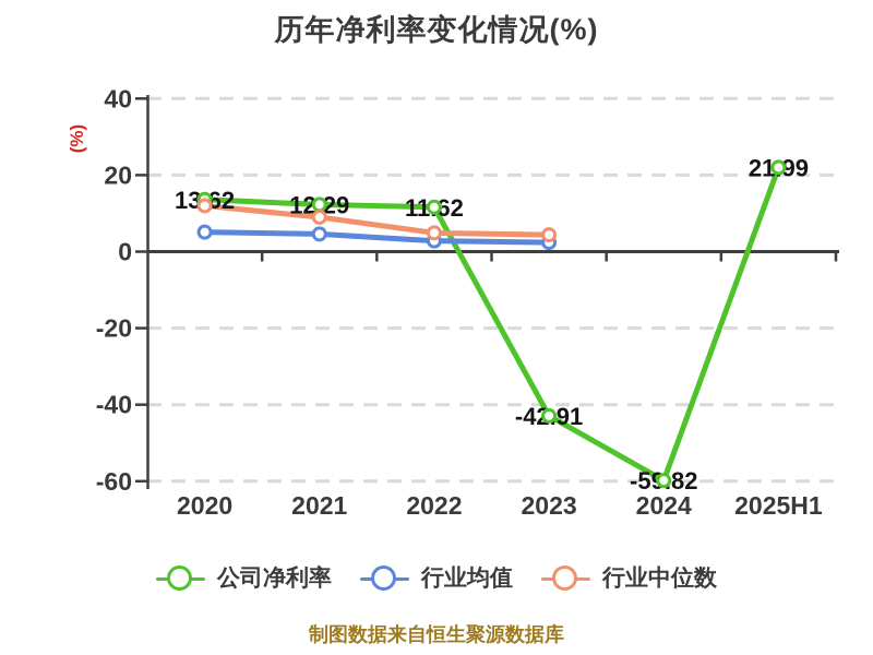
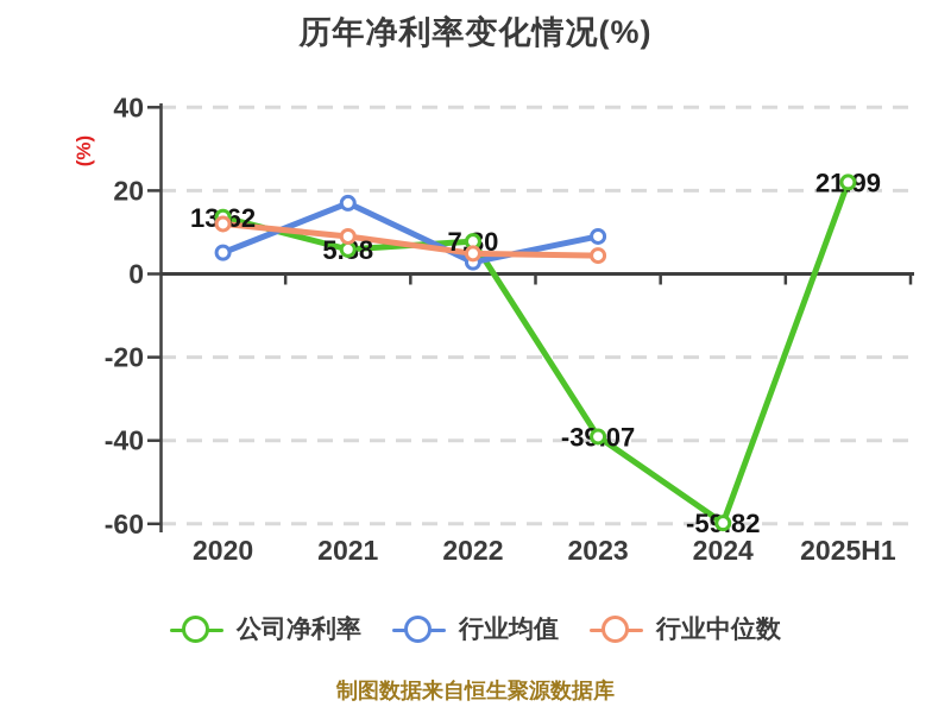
公司净利率/2021: 12.29 -> 5.88
行业均值/2021: 5 -> 17
公司净利率/2022: 11.62 -> 7.80
公司净利率/2023: -42.91 -> -39.07
行业均值/2023: 2 -> 9
